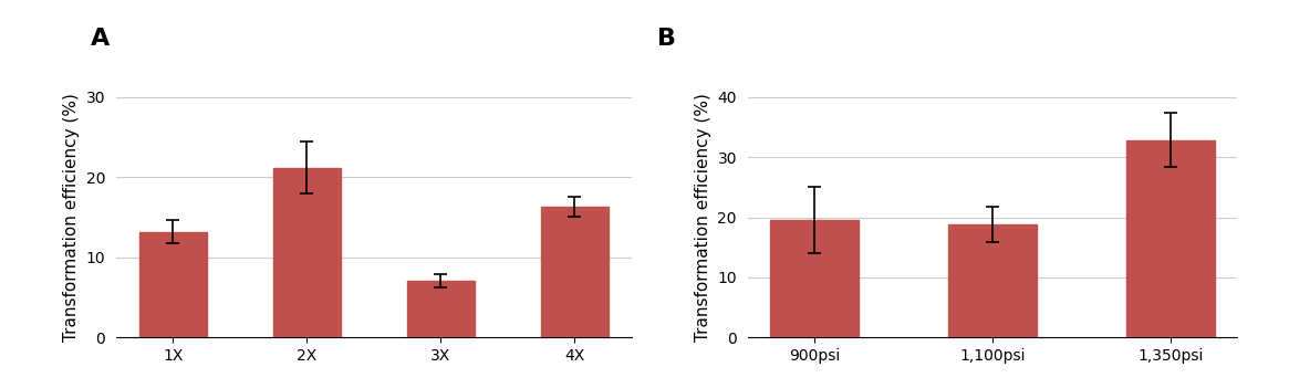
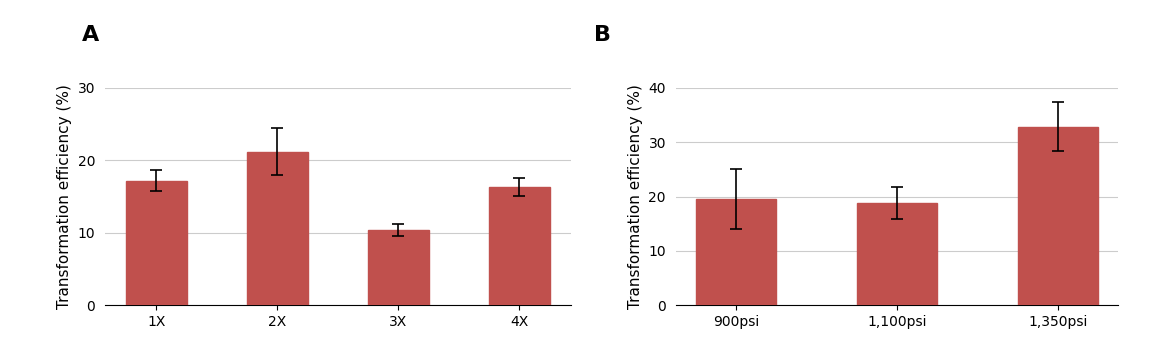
1X: 13.2 -> 17.2
3X: 7.1 -> 10.4
